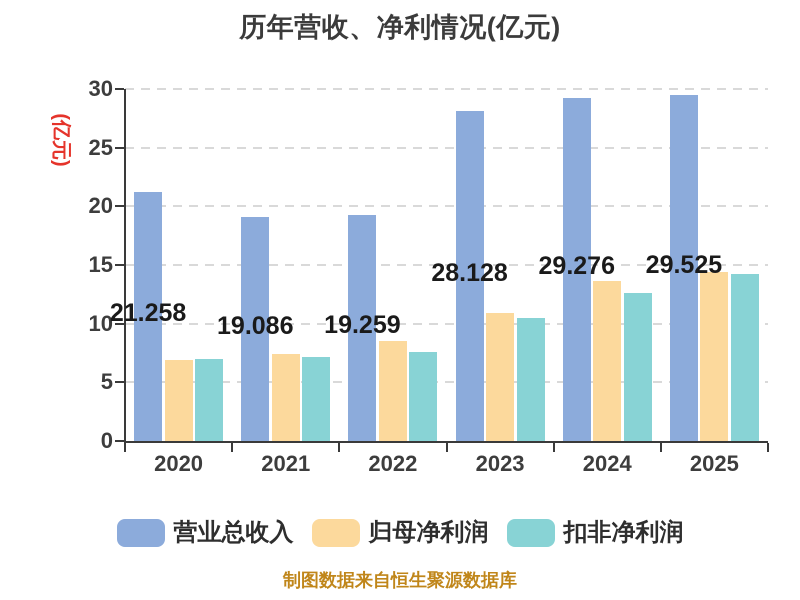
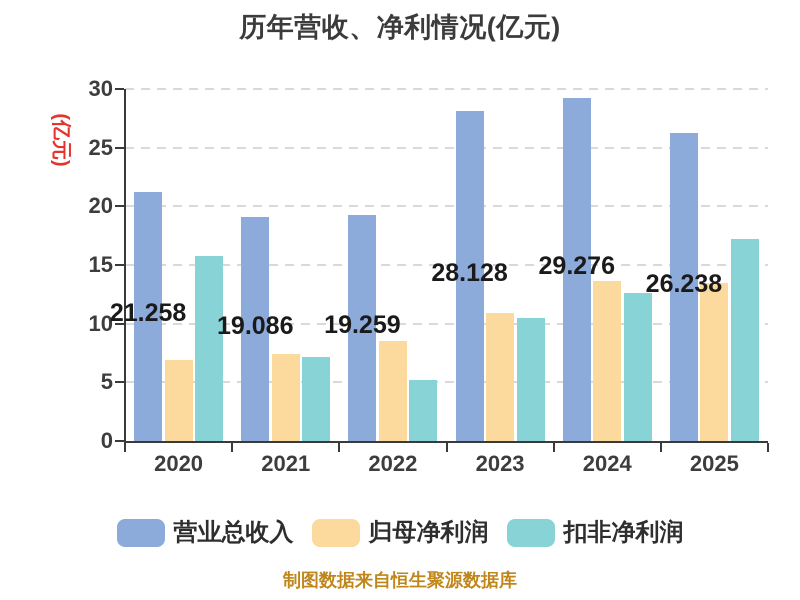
扣非净利润/2020: 7.0 -> 15.8
扣非净利润/2022: 7.6 -> 5.2
营业总收入/2025: 29.525 -> 26.238
归母净利润/2025: 14.4 -> 13.5
扣非净利润/2025: 14.2 -> 17.2
